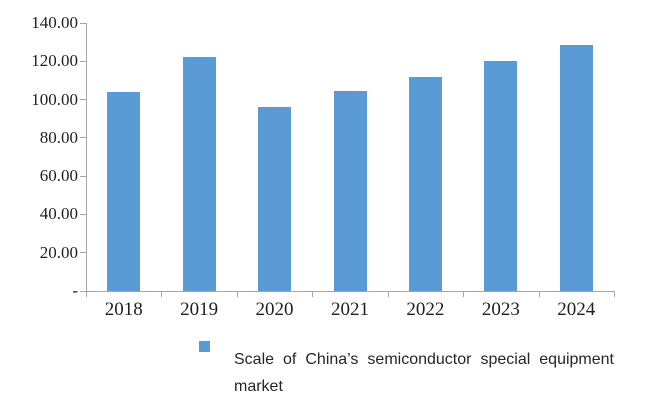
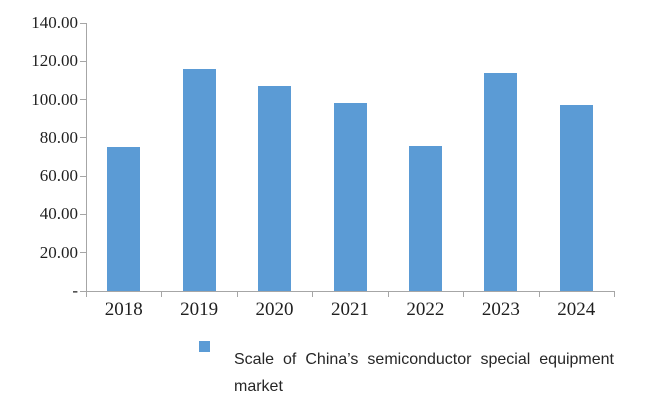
2018: 104 -> 75
2019: 122 -> 116
2020: 96 -> 107
2021: 104 -> 98
2022: 112 -> 76
2023: 120 -> 114
2024: 128 -> 97
